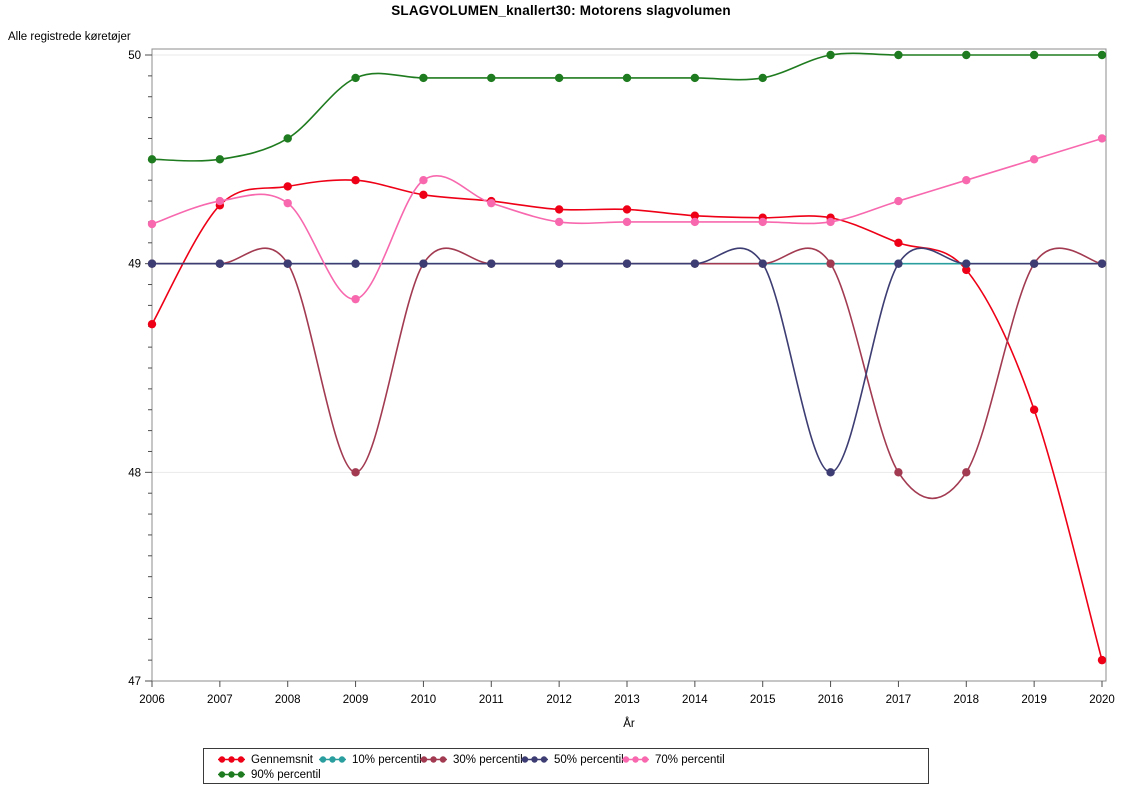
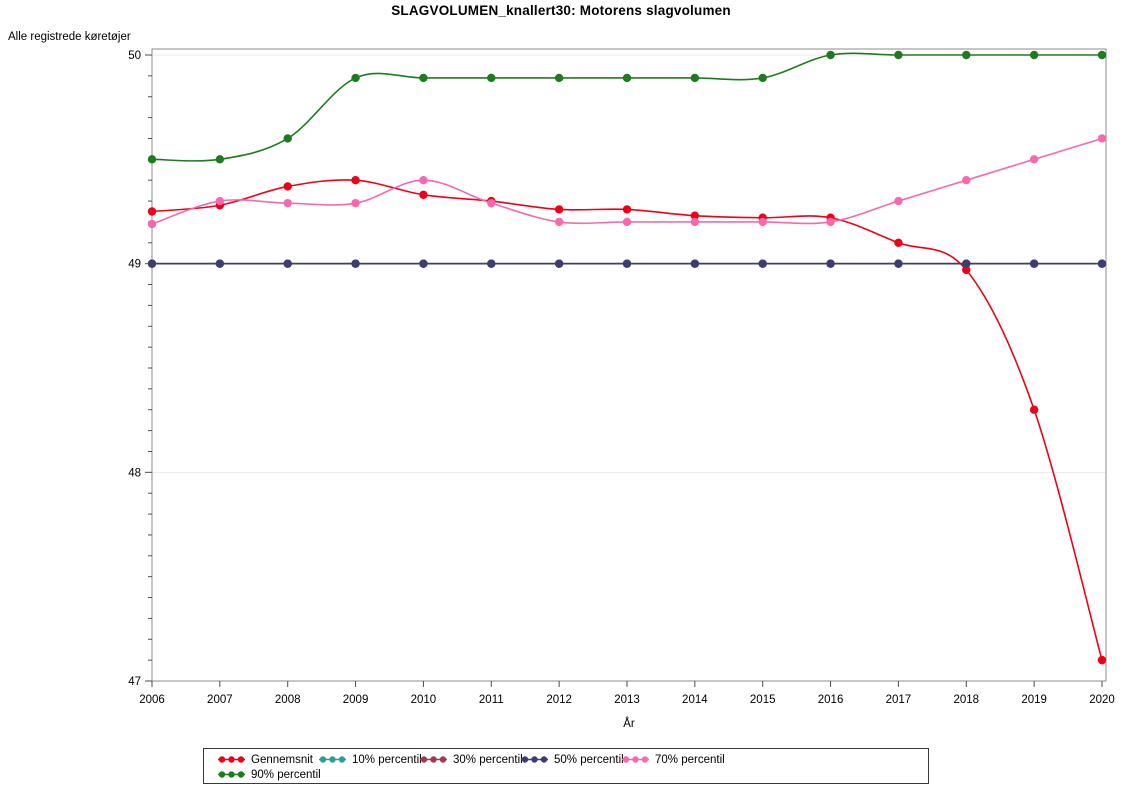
Gennemsnit/2006: 48.71 -> 49.25
30% percentil/2009: 48 -> 49
70% percentil/2009: 48.83 -> 49.29
50% percentil/2016: 48 -> 49
30% percentil/2017: 48 -> 49
30% percentil/2018: 48 -> 49
